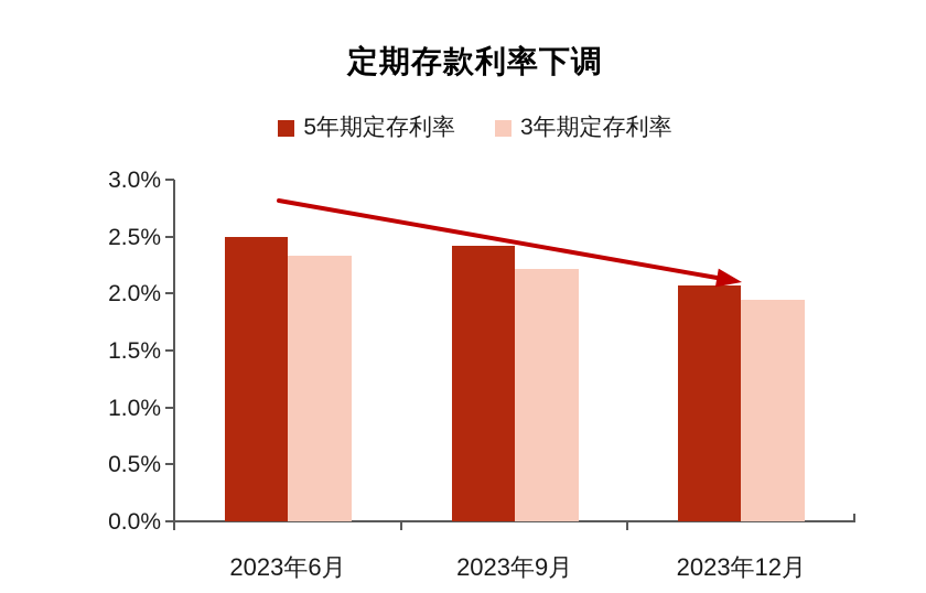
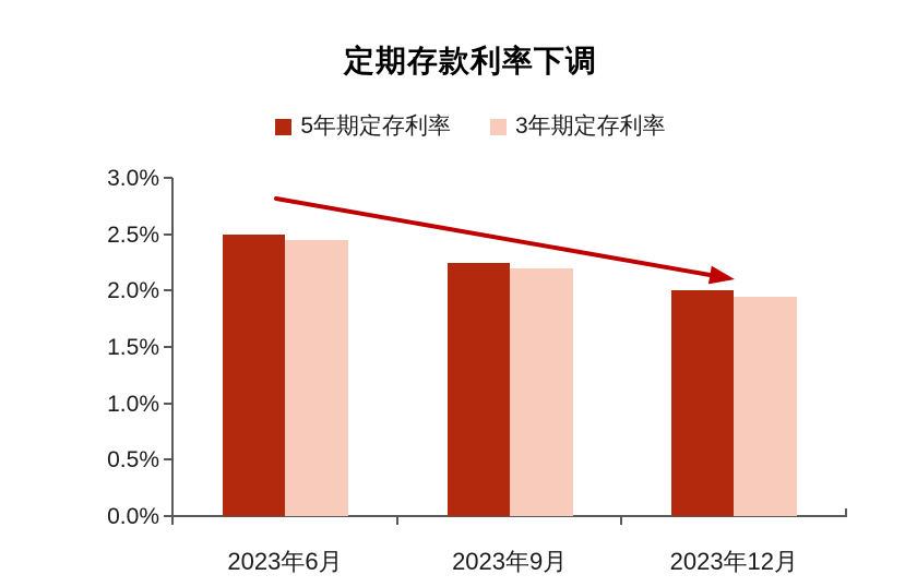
3年期定存利率/2023年6月: 2.33% -> 2.45%
5年期定存利率/2023年9月: 2.42% -> 2.25%
3年期定存利率/2023年9月: 2.22% -> 2.20%
5年期定存利率/2023年12月: 2.07% -> 2.00%
